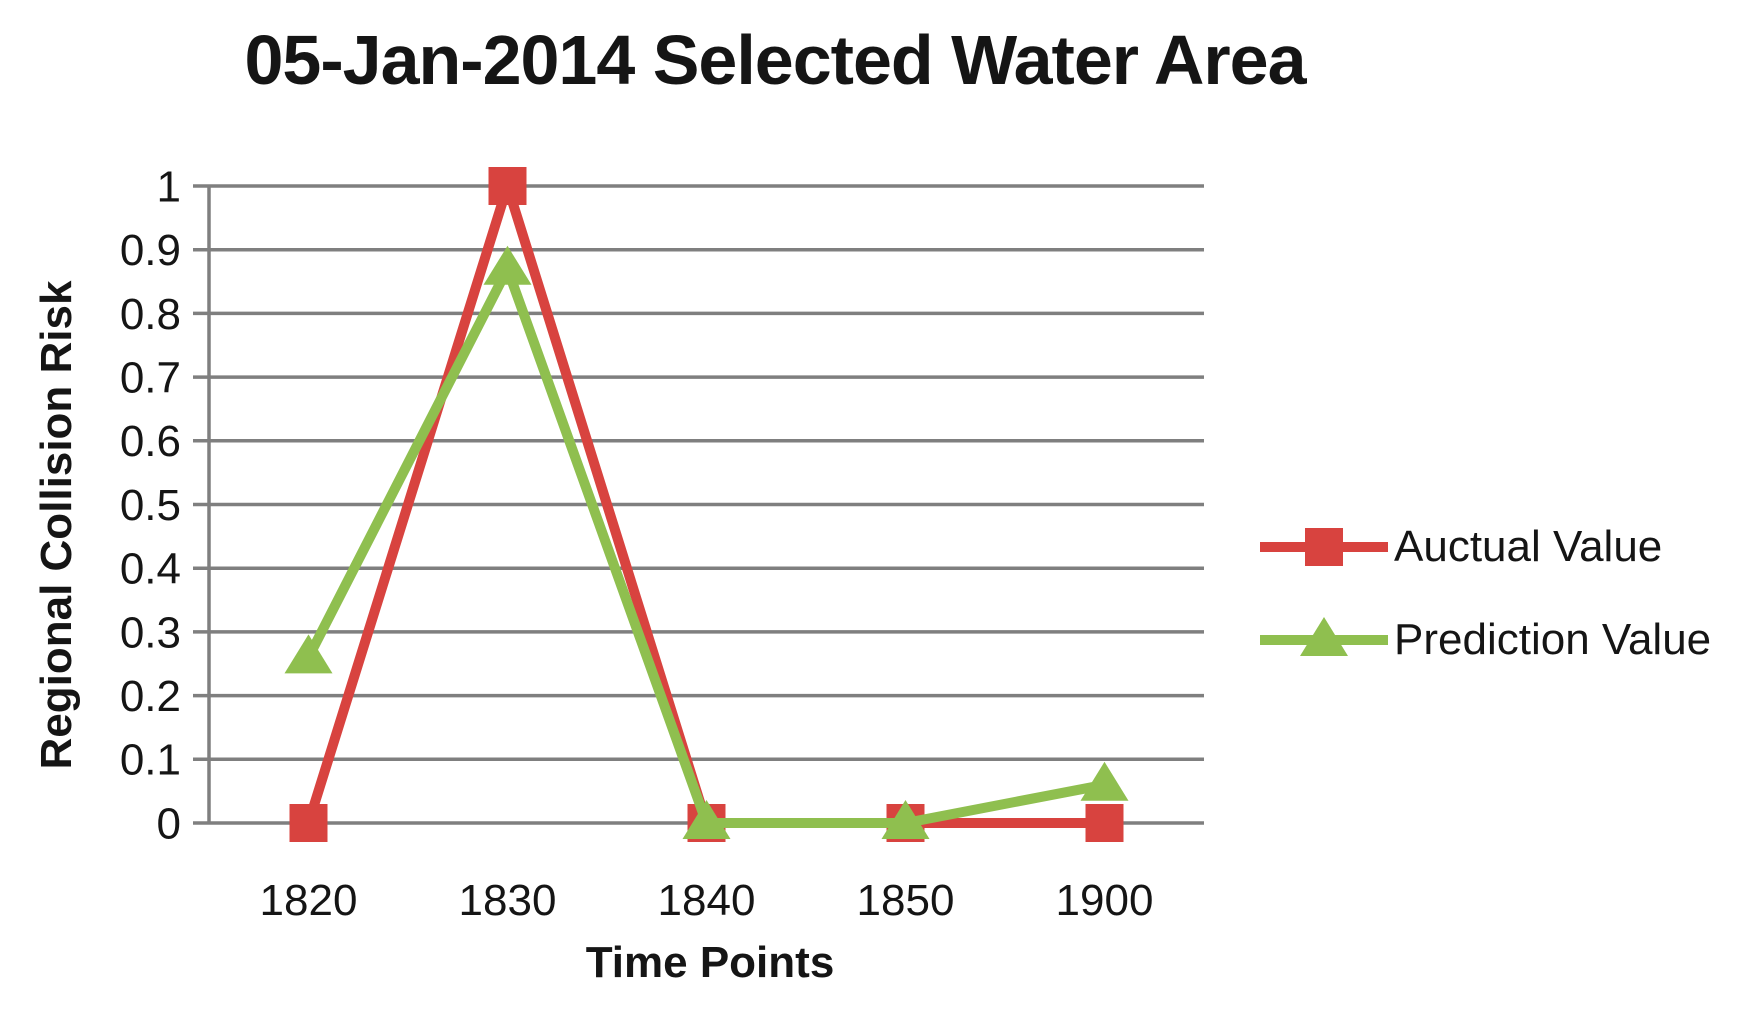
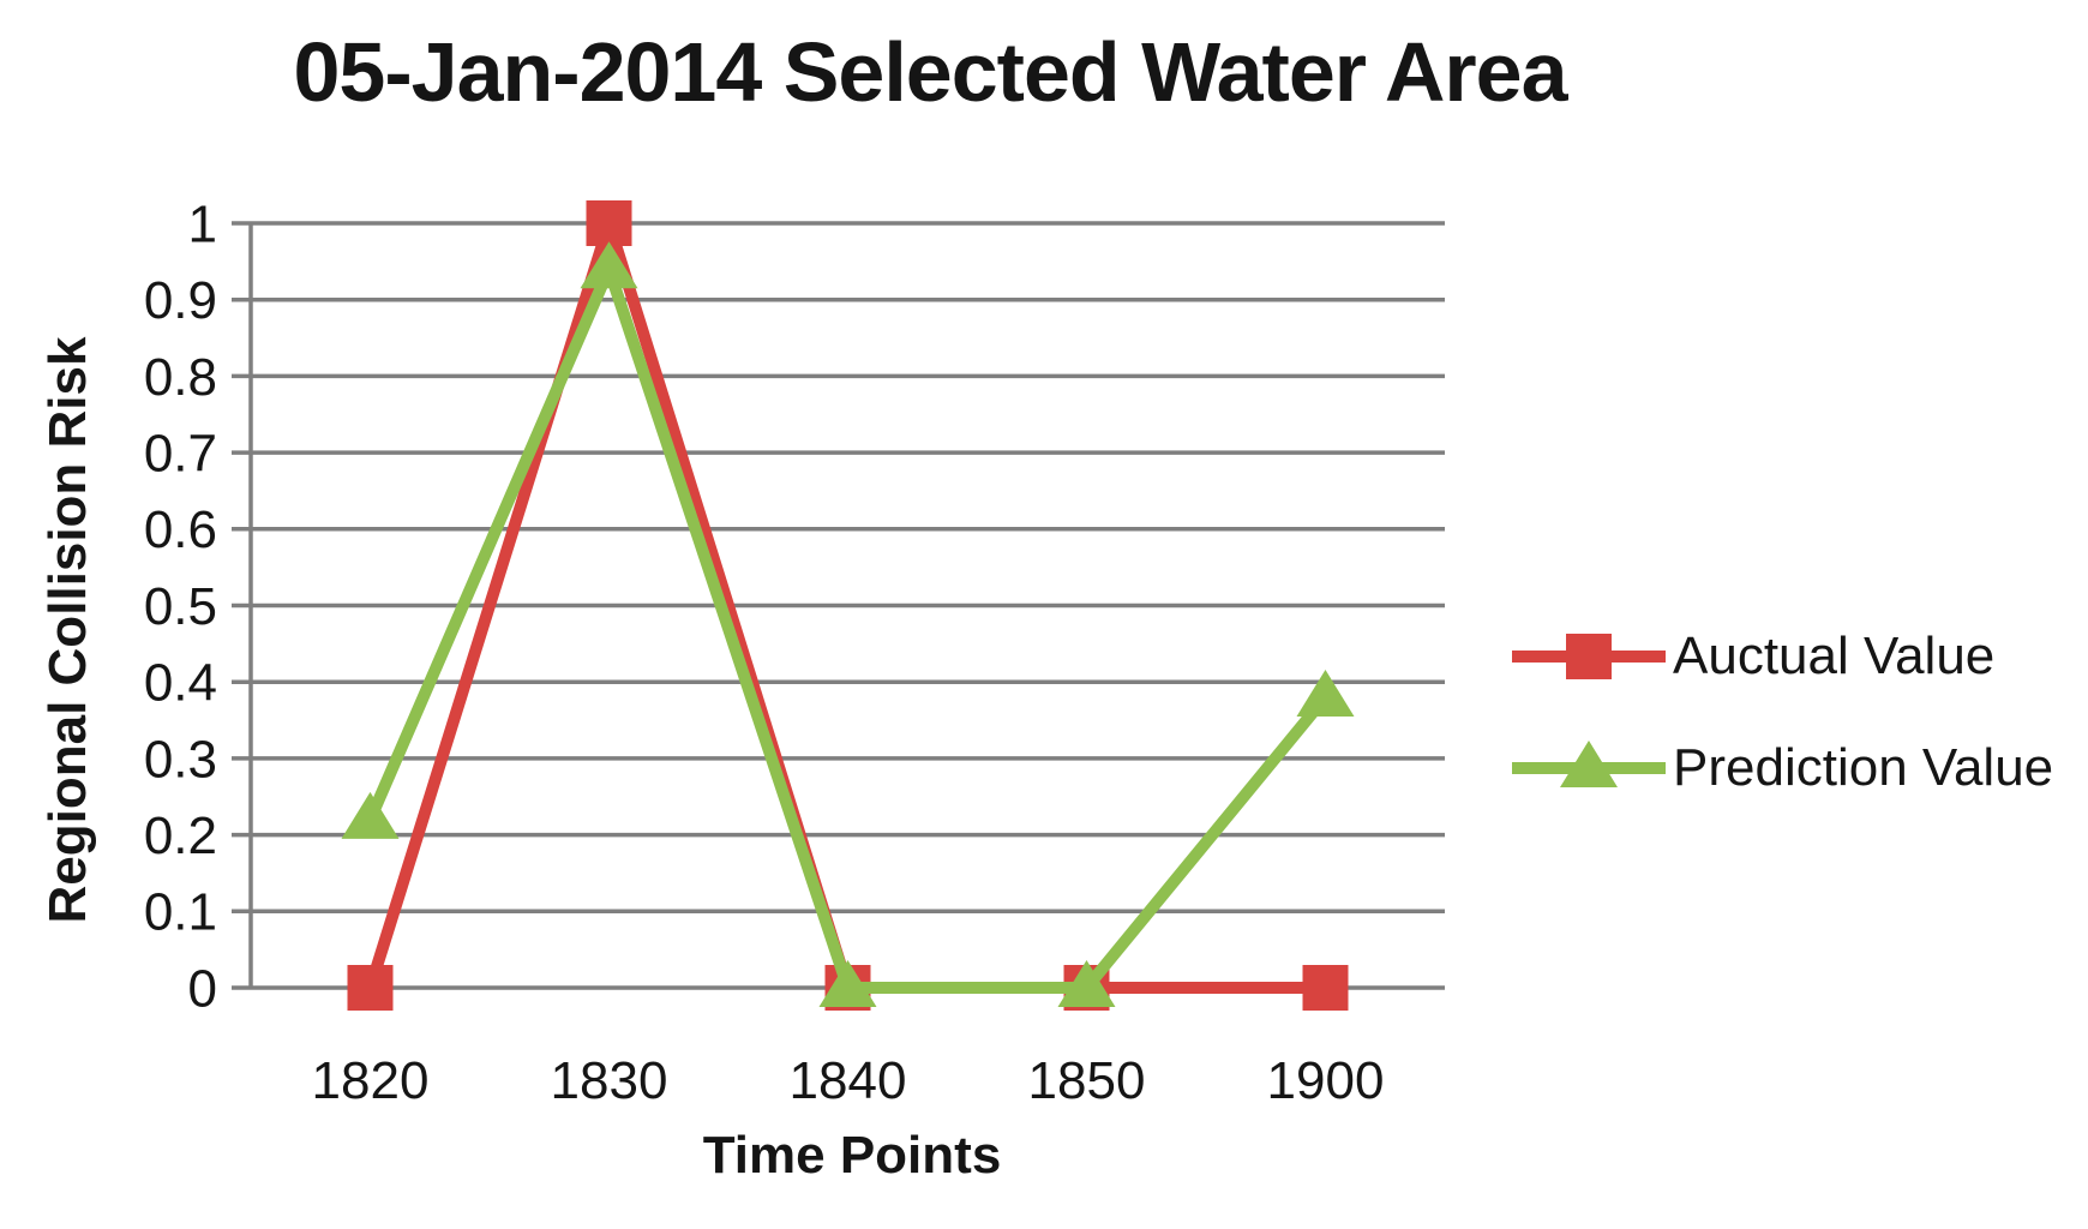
Prediction Value/1820: 0.26 -> 0.22
Prediction Value/1830: 0.87 -> 0.94
Prediction Value/1900: 0.06 -> 0.38
